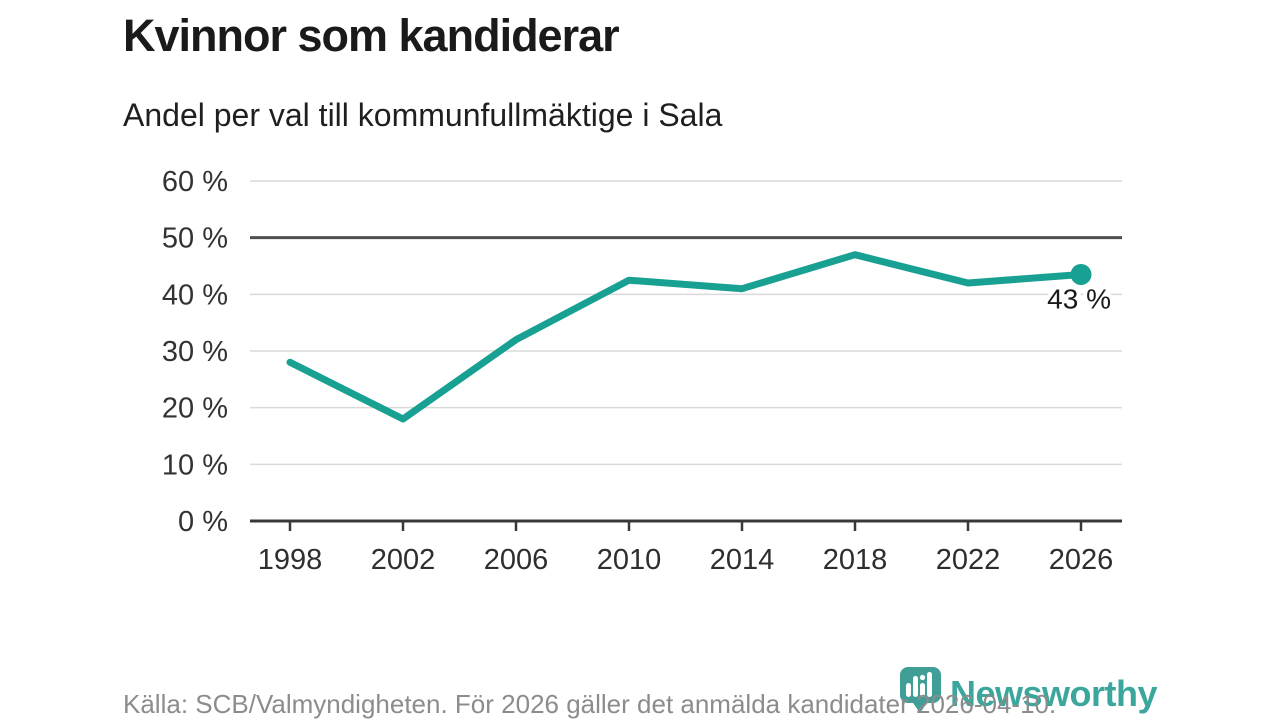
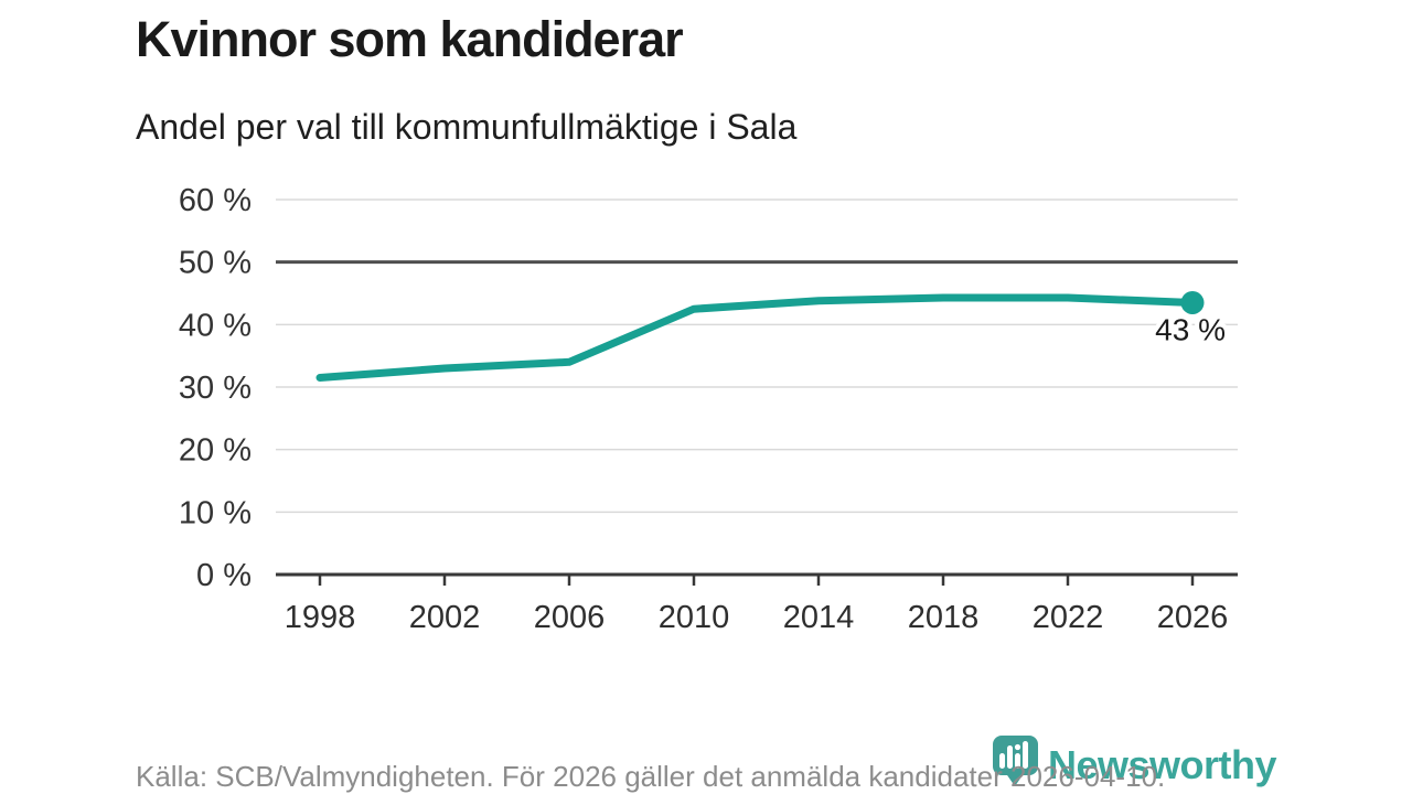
1998: 28% -> 32%
2002: 18% -> 33%
2006: 32% -> 34%
2014: 41% -> 44%
2018: 47% -> 44%
2022: 42% -> 44%
